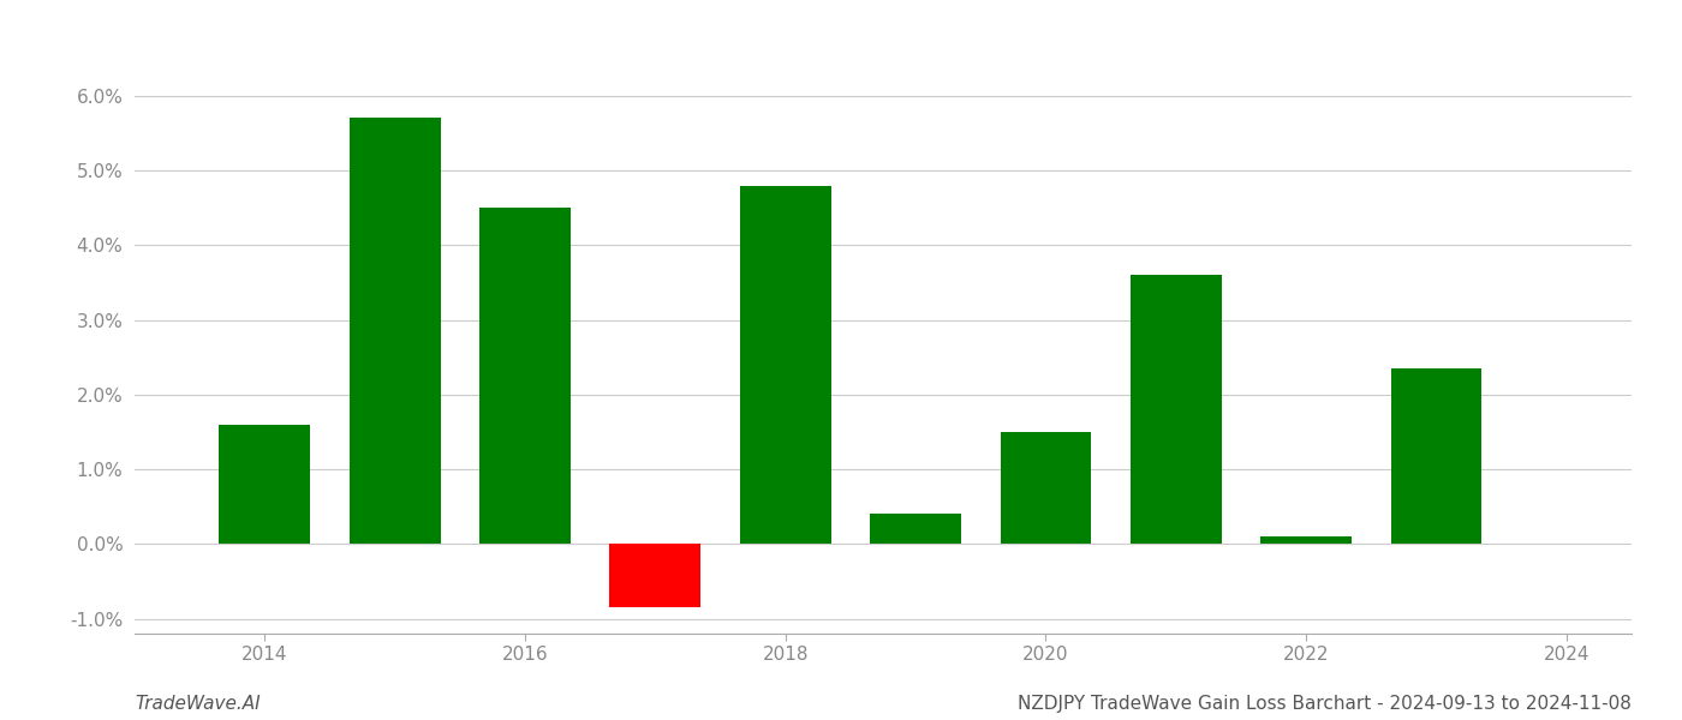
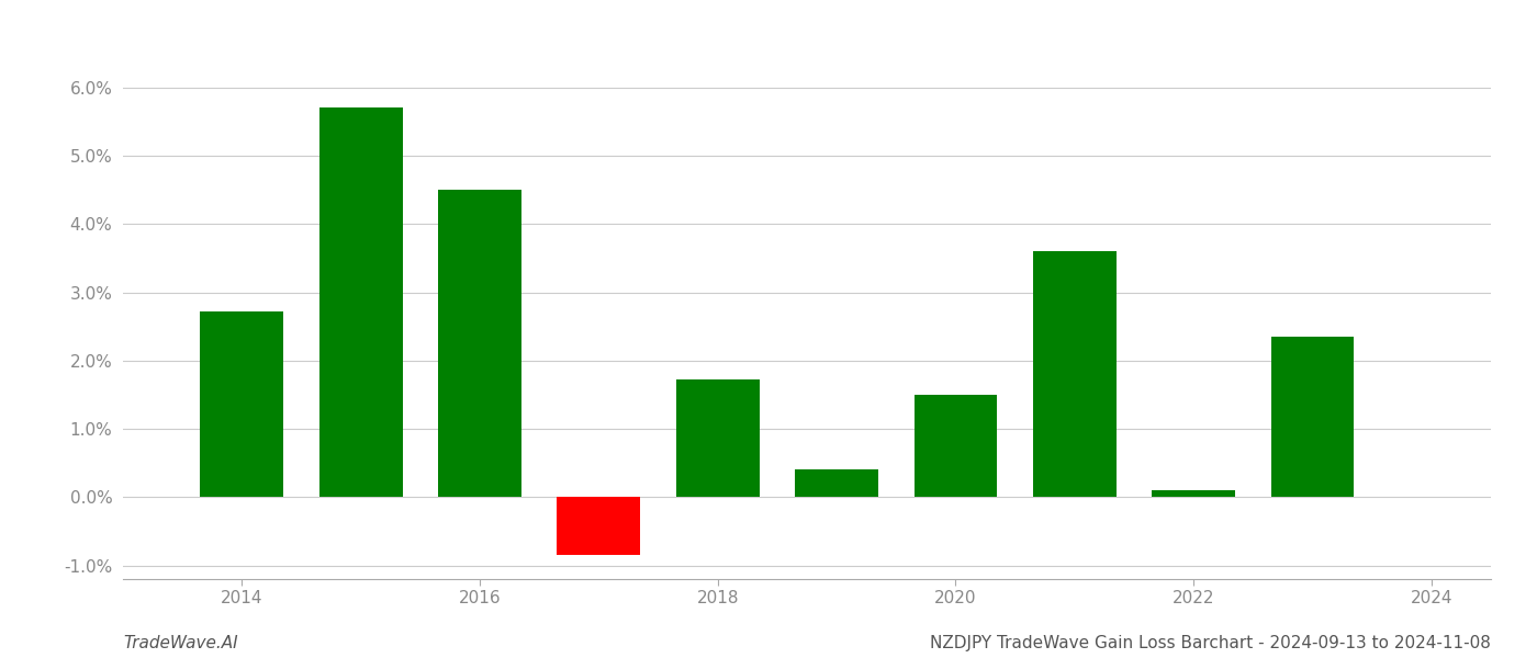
2014: 1.60% -> 2.72%
2018: 4.80% -> 1.72%
